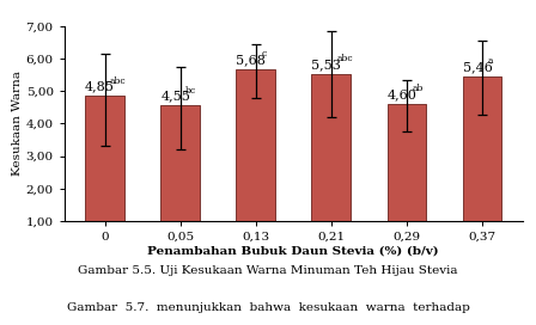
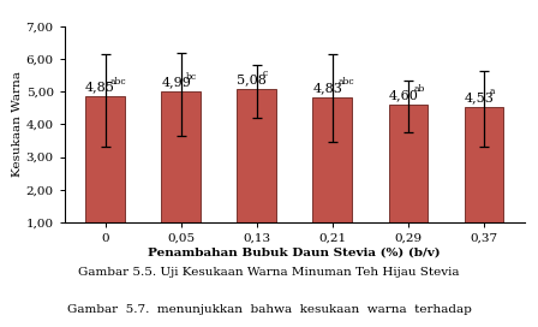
0,05: 4,55 -> 4,99
0,13: 5,68 -> 5,08
0,21: 5,53 -> 4,83
0,37: 5,46 -> 4,53
